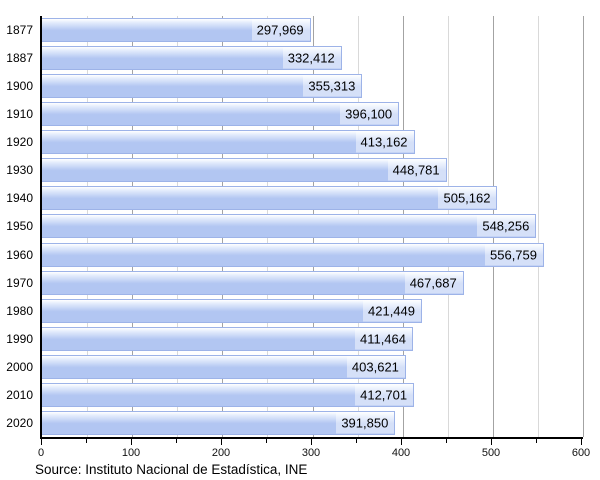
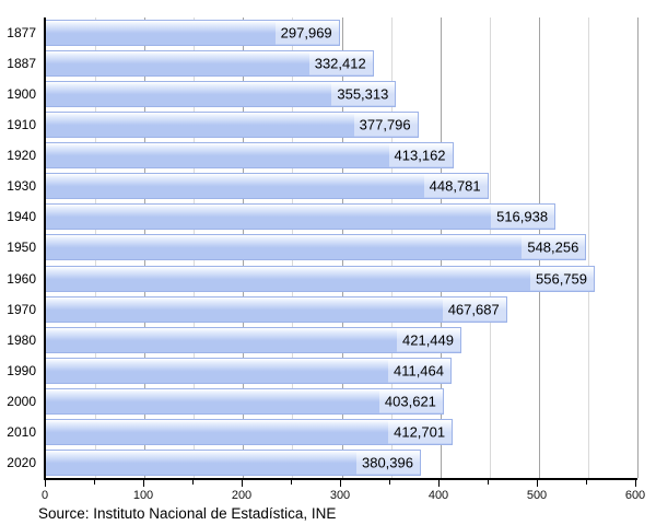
1910: 396,100 -> 377,796
1940: 505,162 -> 516,938
2020: 391,850 -> 380,396
